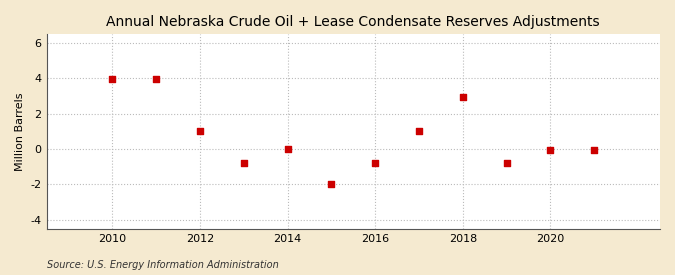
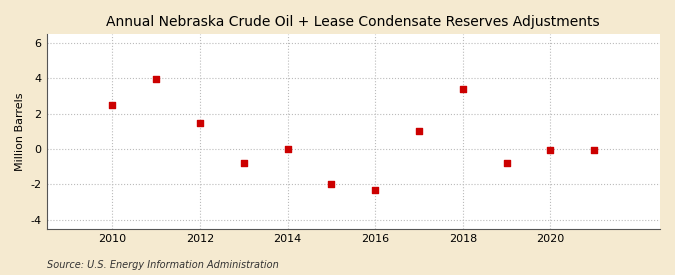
2010: 4.0 -> 2.5
2012: 1.0 -> 1.5
2016: -0.8 -> -2.3
2018: 3.0 -> 3.4
